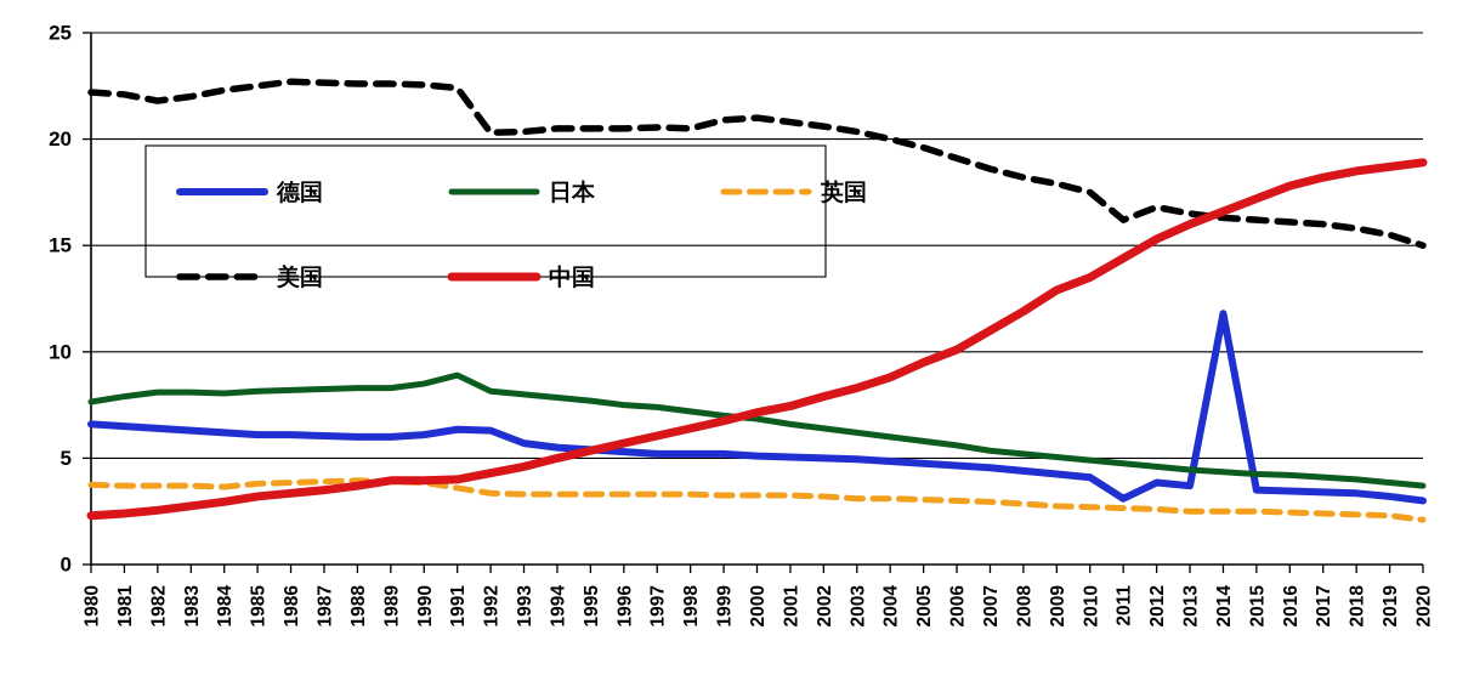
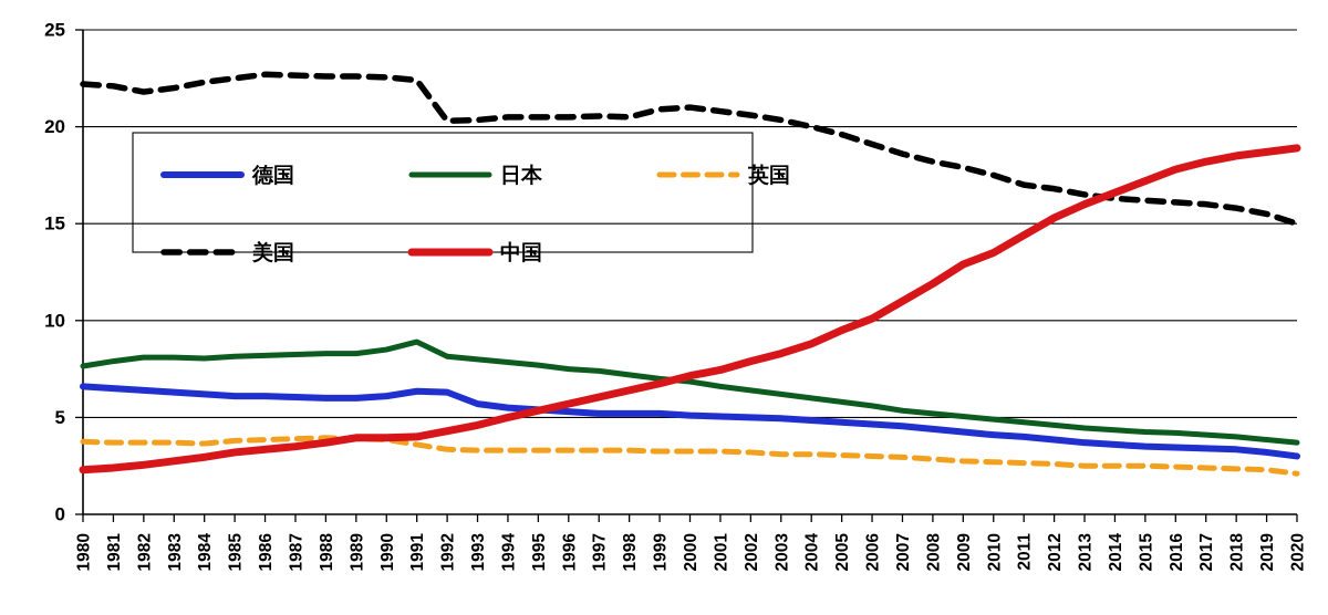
德国/2011: 3.1 -> 4.0
美国/2011: 16.2 -> 17.0
德国/2014: 11.8 -> 3.6
